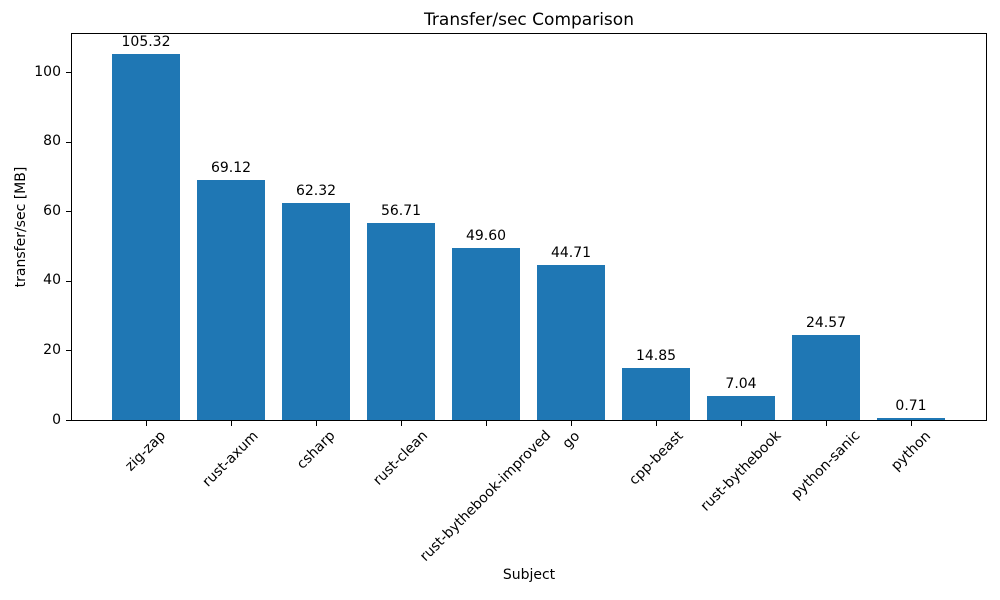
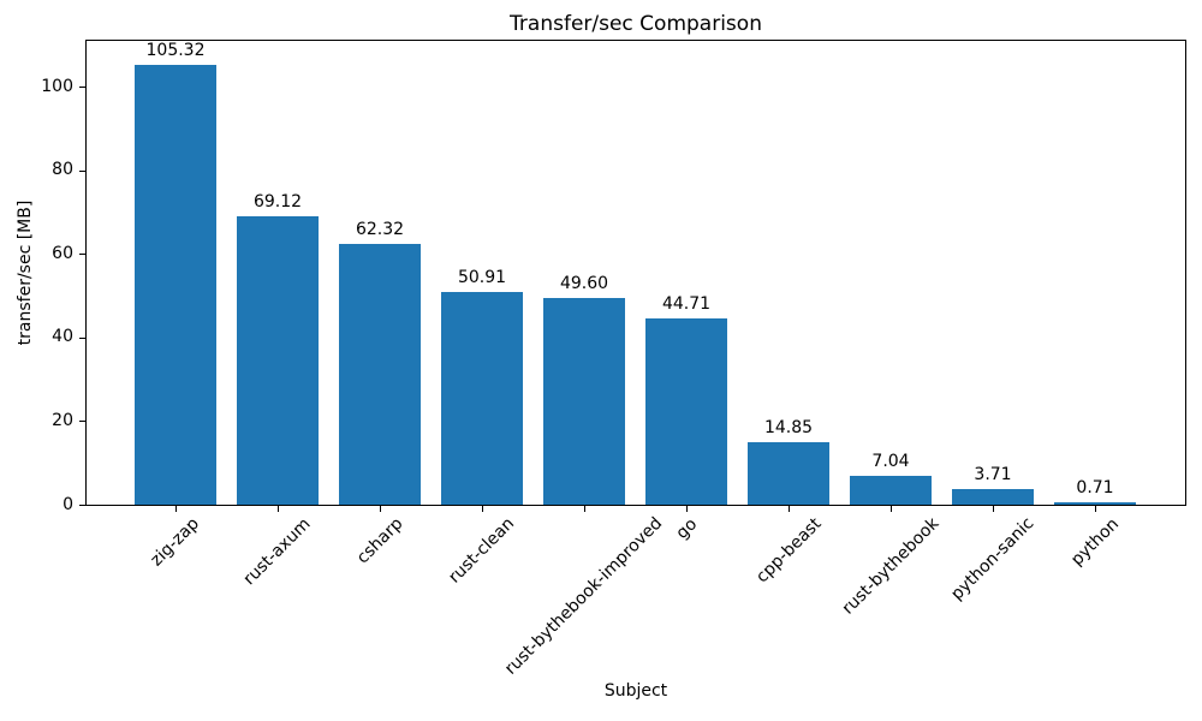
rust-clean: 56.71 -> 50.91
python-sanic: 24.57 -> 3.71
